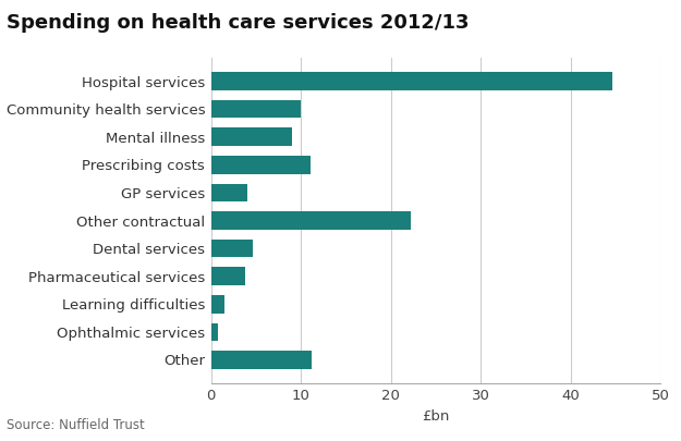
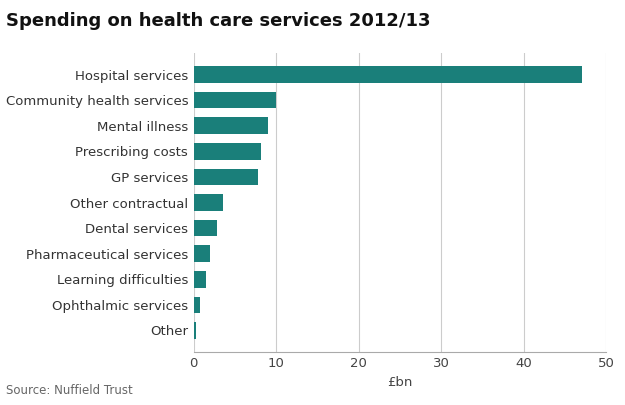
Hospital services: 44.6 -> 47.0
Prescribing costs: 11.0 -> 8.2
GP services: 4.0 -> 7.8
Other contractual: 22.2 -> 3.5
Dental services: 4.6 -> 2.8
Pharmaceutical services: 3.8 -> 2.0
Other: 11.2 -> 0.3
